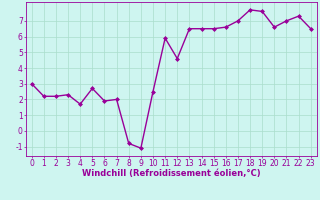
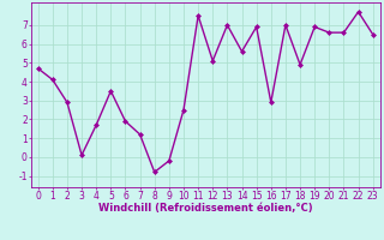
0: 3.0 -> 4.7
1: 2.2 -> 4.1
2: 2.2 -> 2.9
3: 2.3 -> 0.1
5: 2.7 -> 3.5
7: 2.0 -> 1.2
9: -1.1 -> -0.2
11: 5.9 -> 7.5
12: 4.6 -> 5.1
13: 6.5 -> 7.0
14: 6.5 -> 5.6
15: 6.5 -> 6.9
16: 6.6 -> 2.9
18: 7.7 -> 4.9
19: 7.6 -> 6.9
21: 7.0 -> 6.6
22: 7.3 -> 7.7
